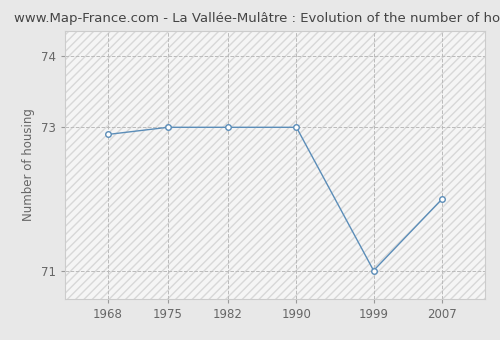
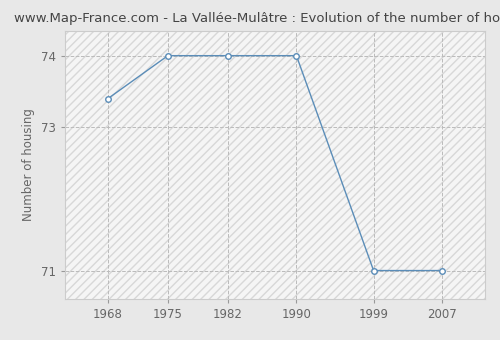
1968: 72.9 -> 73.4
1975: 73.0 -> 74.0
1982: 73.0 -> 74.0
1990: 73.0 -> 74.0
2007: 72.0 -> 71.0
